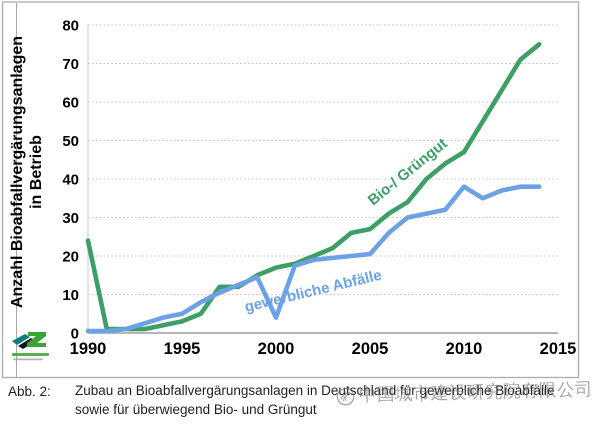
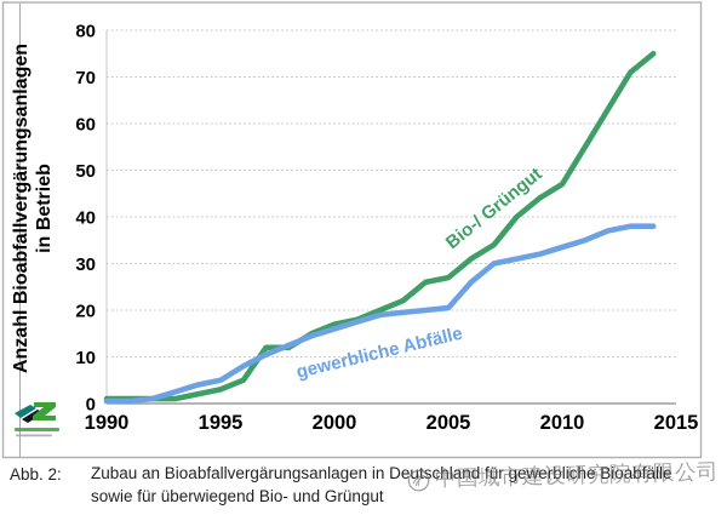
Bio-/ Grüngut/1990: 24 -> 1
gewerbliche Abfälle/2000: 4 -> 16
gewerbliche Abfälle/2010: 38 -> 34
